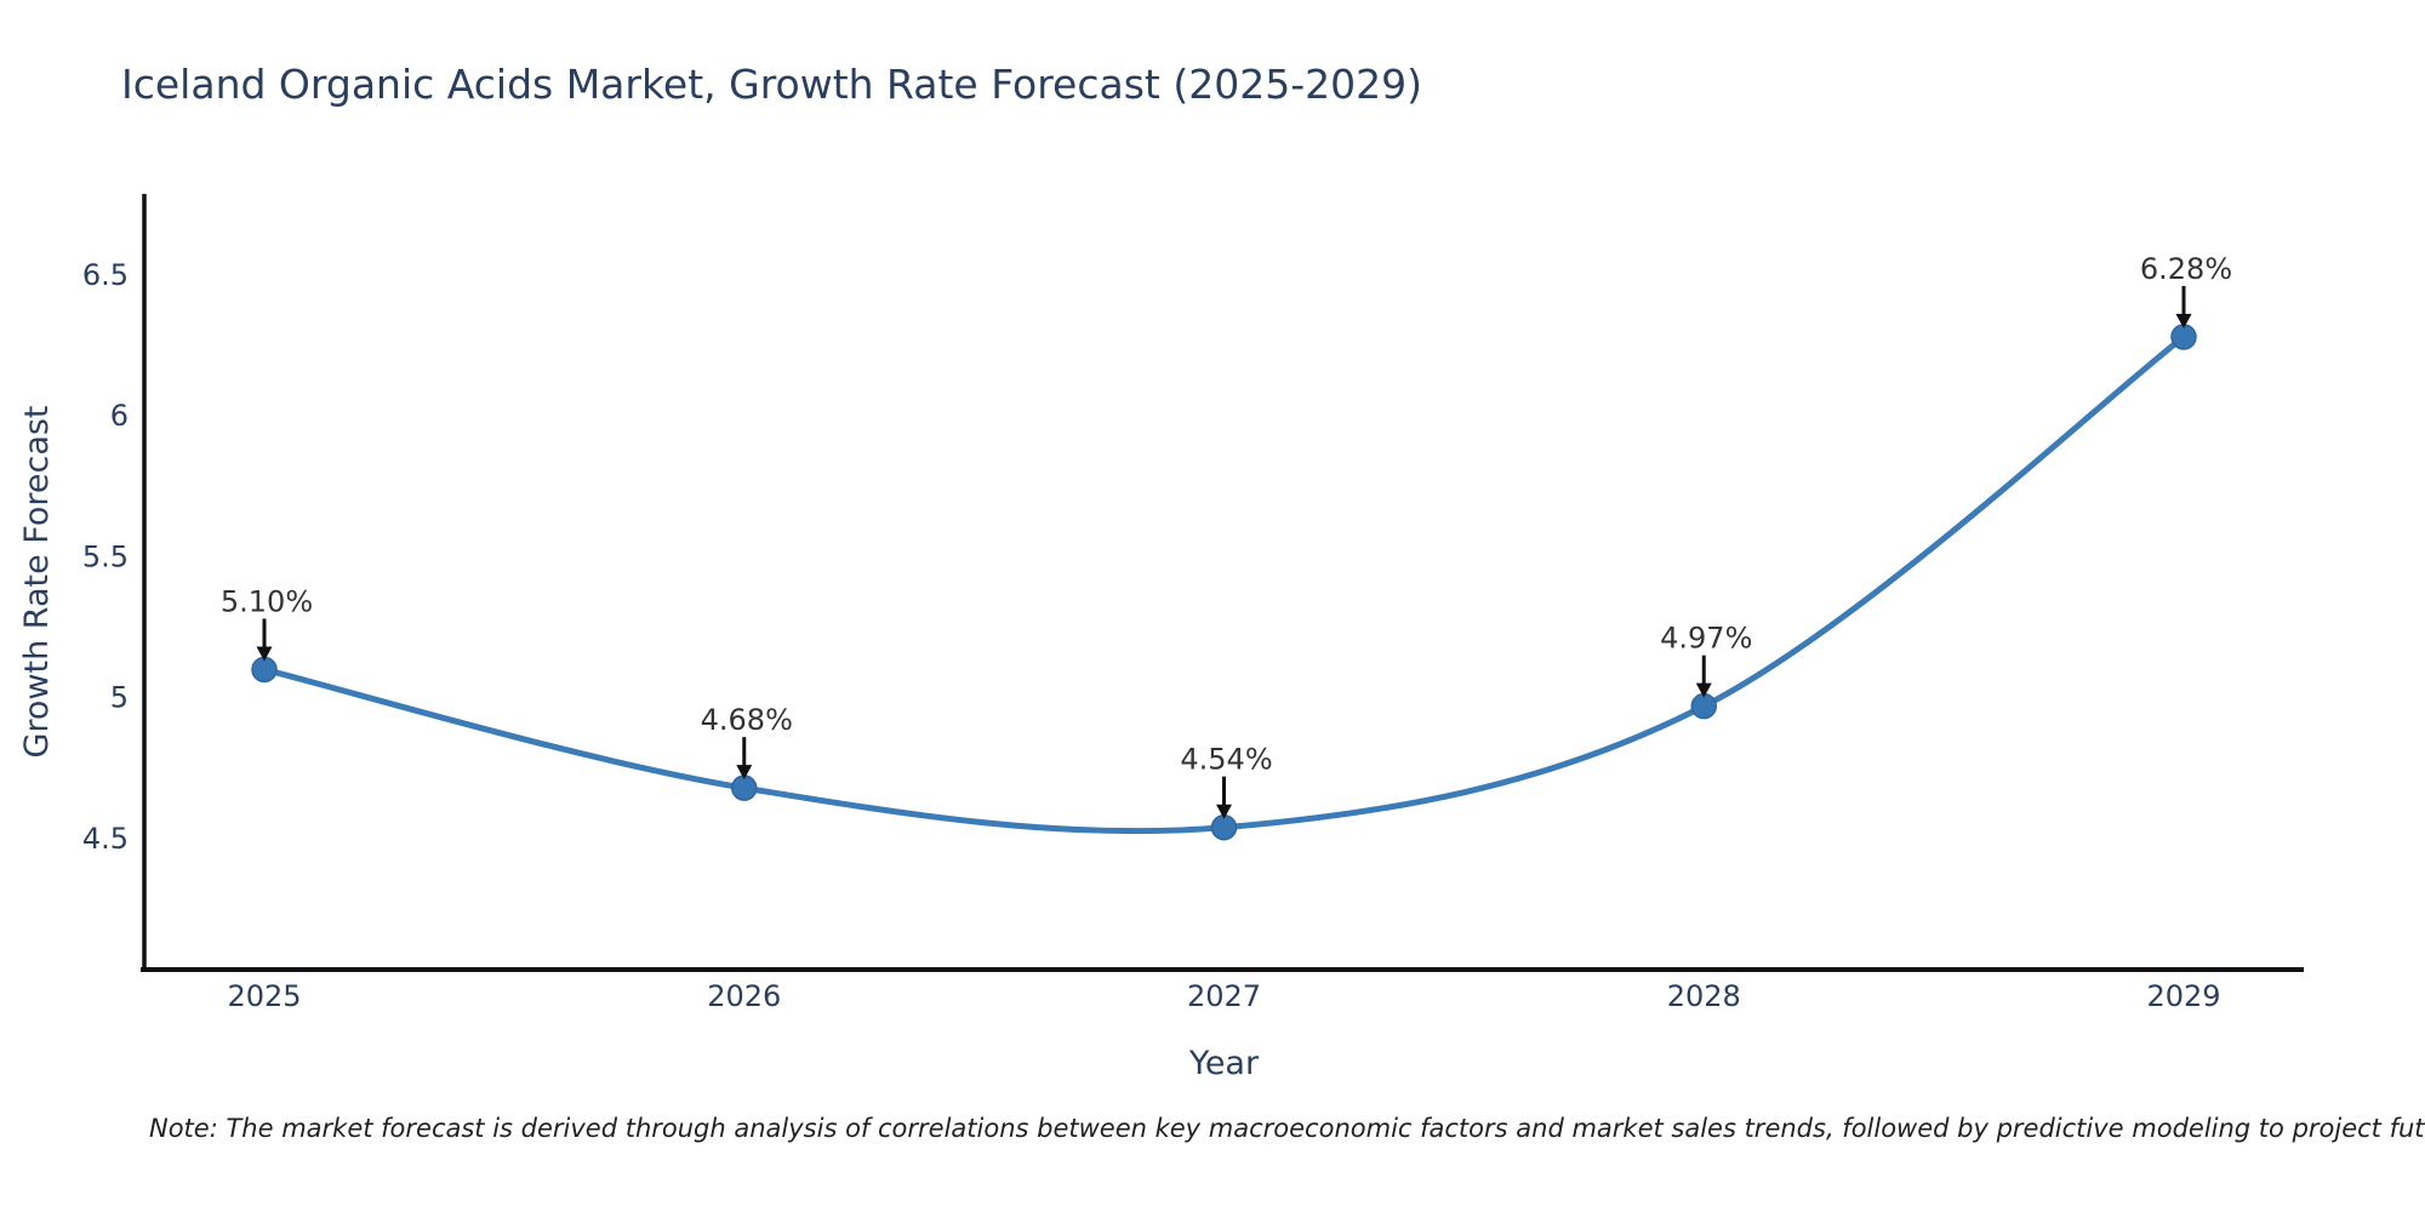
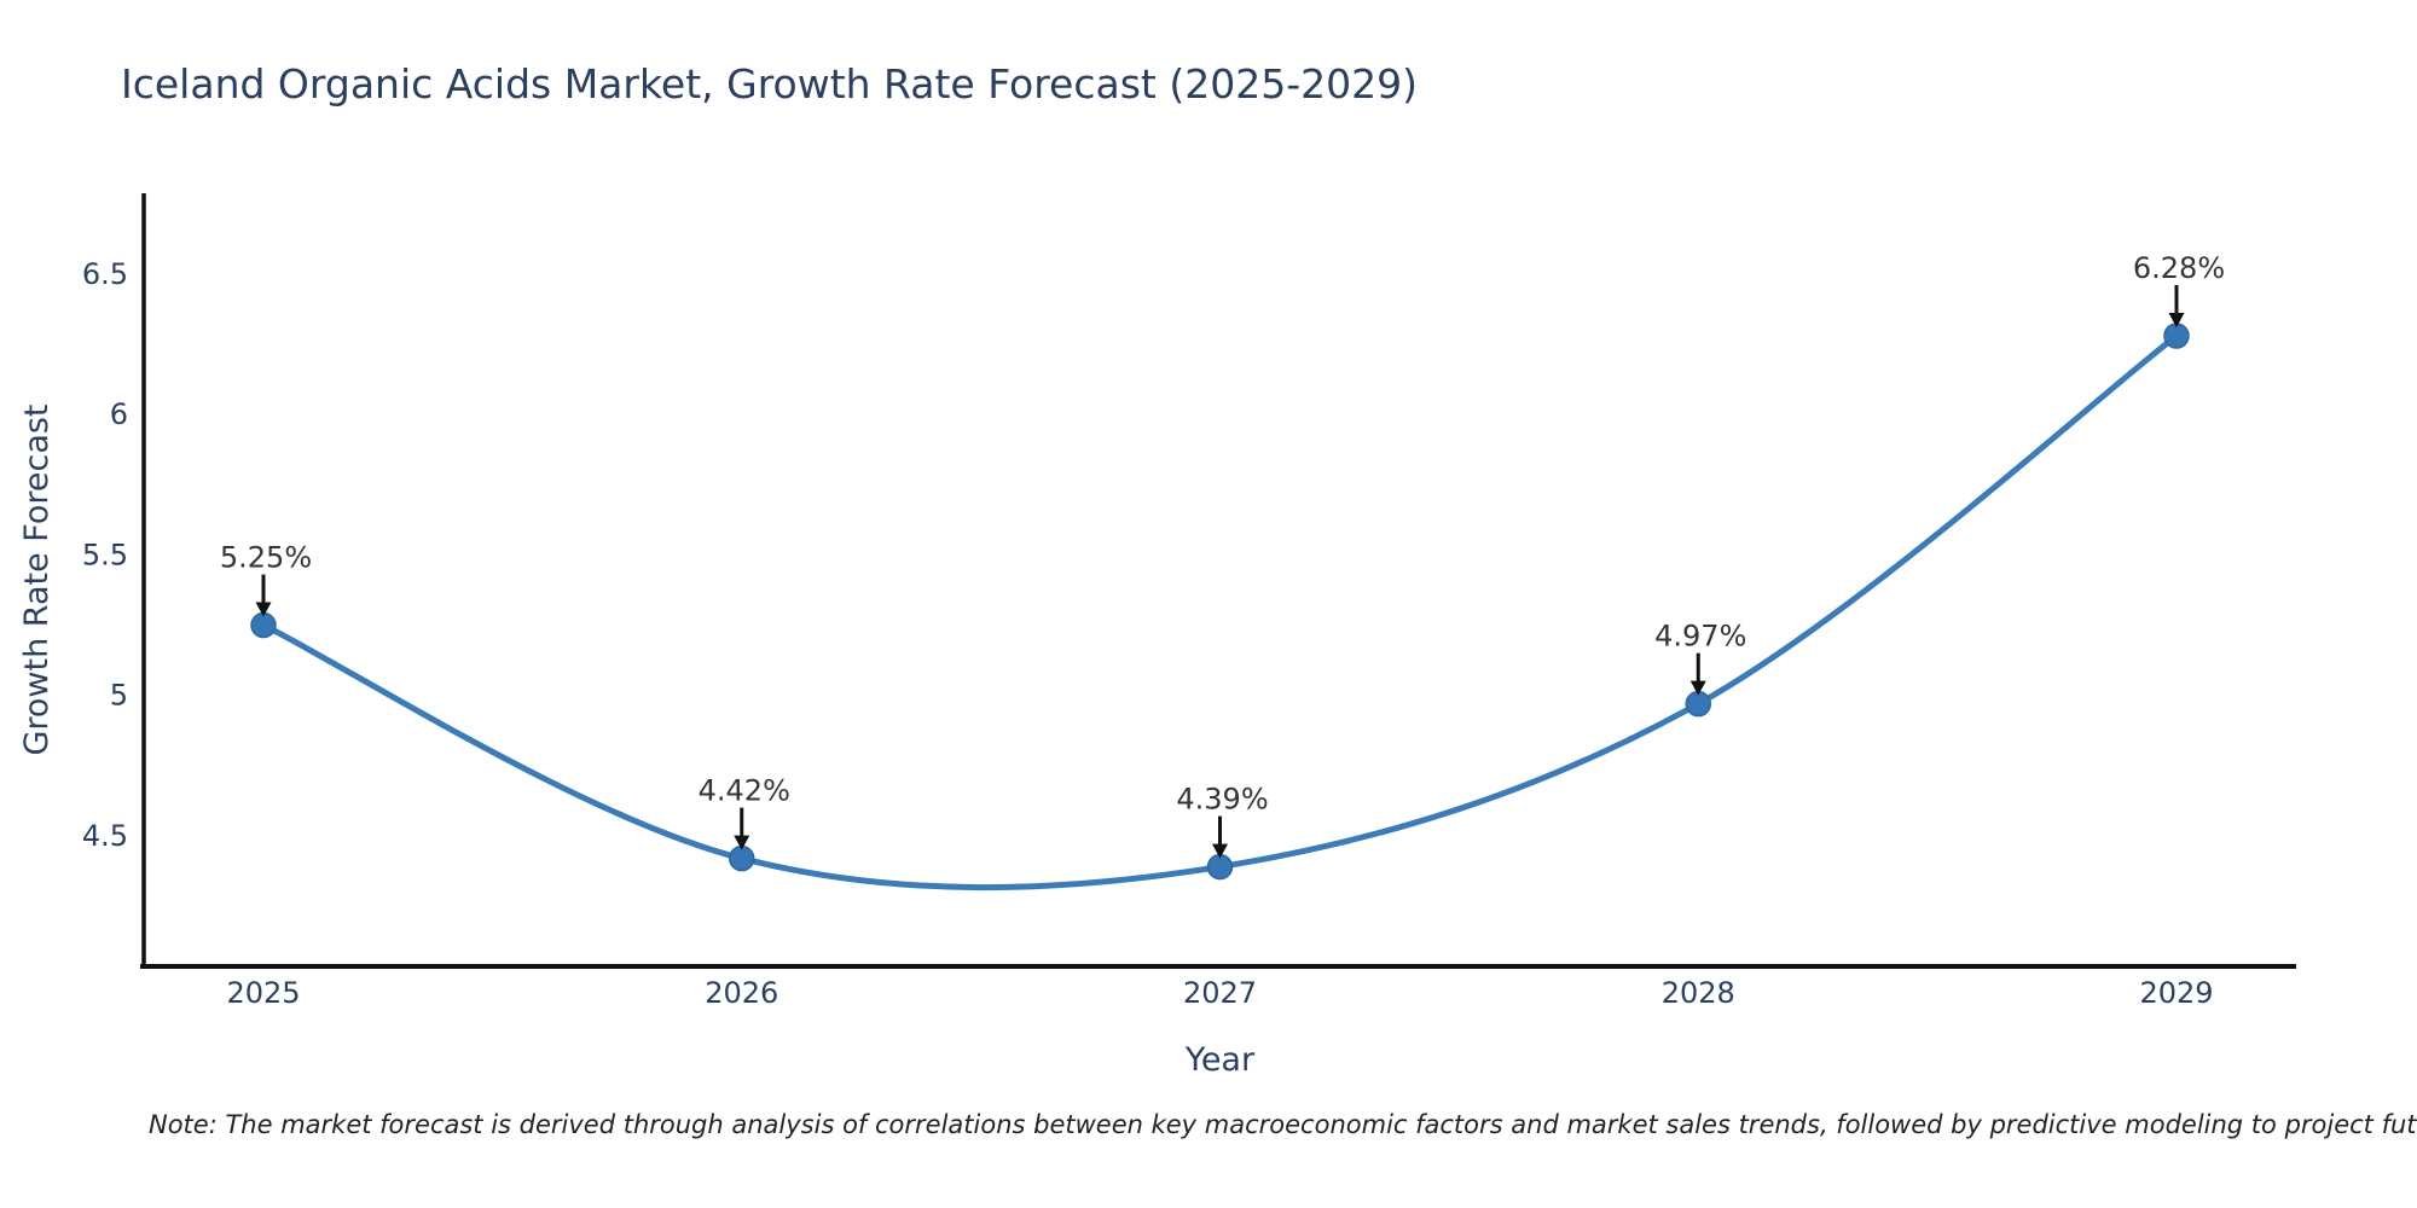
2025: 5.10% -> 5.25%
2026: 4.68% -> 4.42%
2027: 4.54% -> 4.39%
